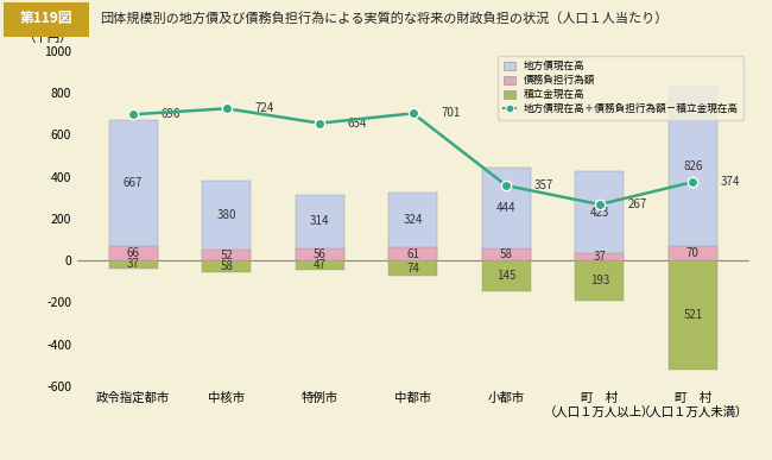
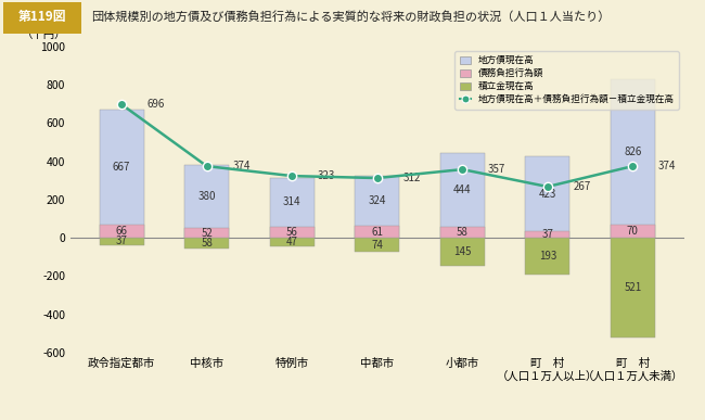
地方債現在高＋債務負担行為額－積立金現在高/中核市: 724 -> 374
地方債現在高＋債務負担行為額－積立金現在高/特例市: 654 -> 323
地方債現在高＋債務負担行為額－積立金現在高/中都市: 701 -> 312
